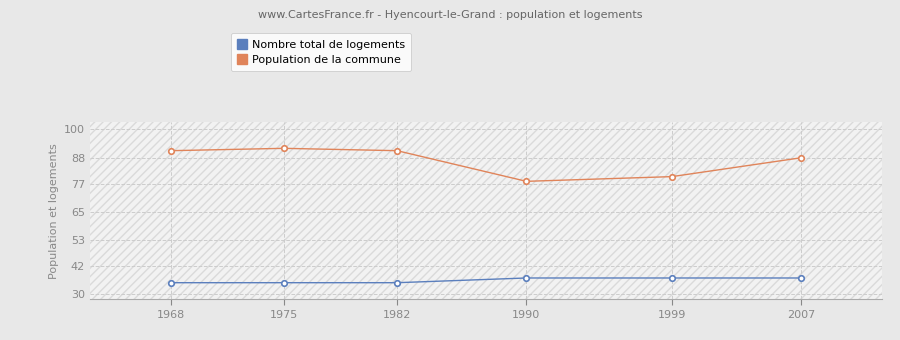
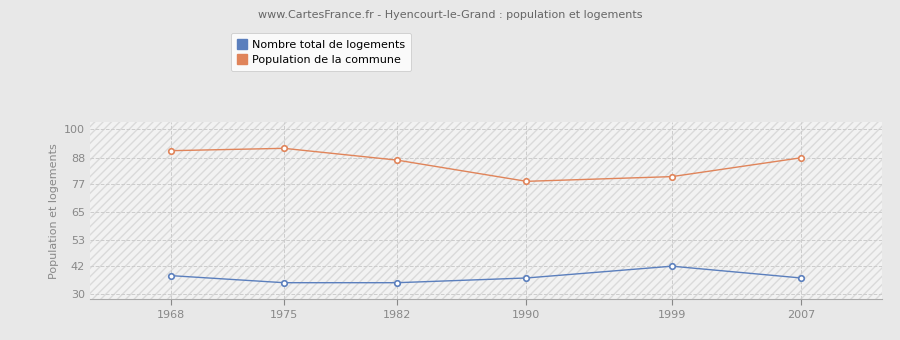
Nombre total de logements/1968: 35 -> 38
Population de la commune/1982: 91 -> 87
Nombre total de logements/1999: 37 -> 42
